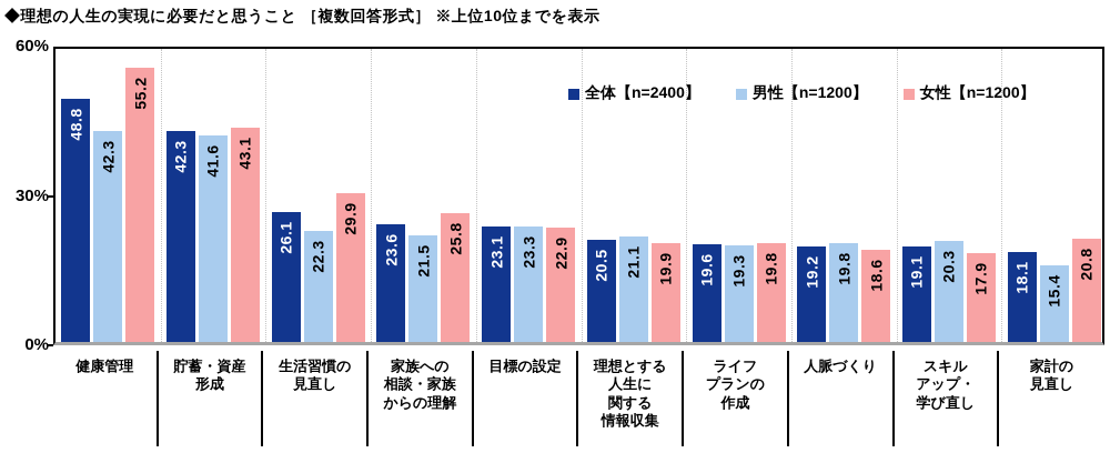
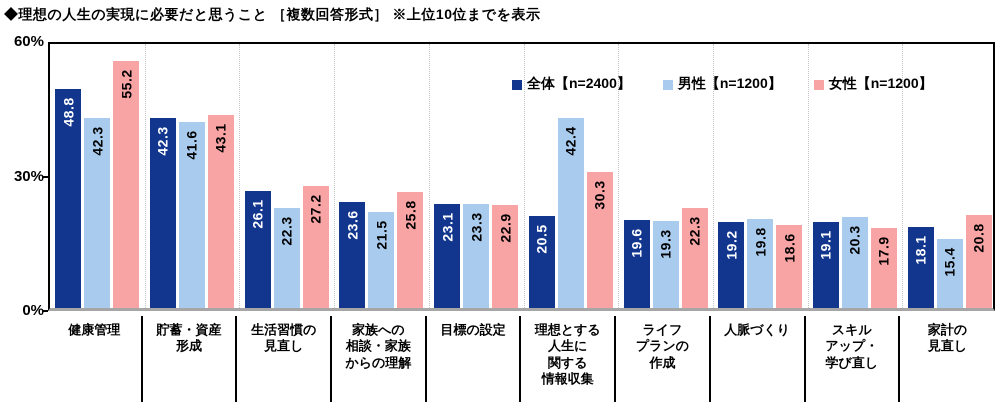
女性【n=1200】/生活習慣の 見直し: 29.9 -> 27.2
男性【n=1200】/理想とする 人生に 関する 情報収集: 21.1 -> 42.4
女性【n=1200】/理想とする 人生に 関する 情報収集: 19.9 -> 30.3
女性【n=1200】/ライフ プランの 作成: 19.8 -> 22.3
